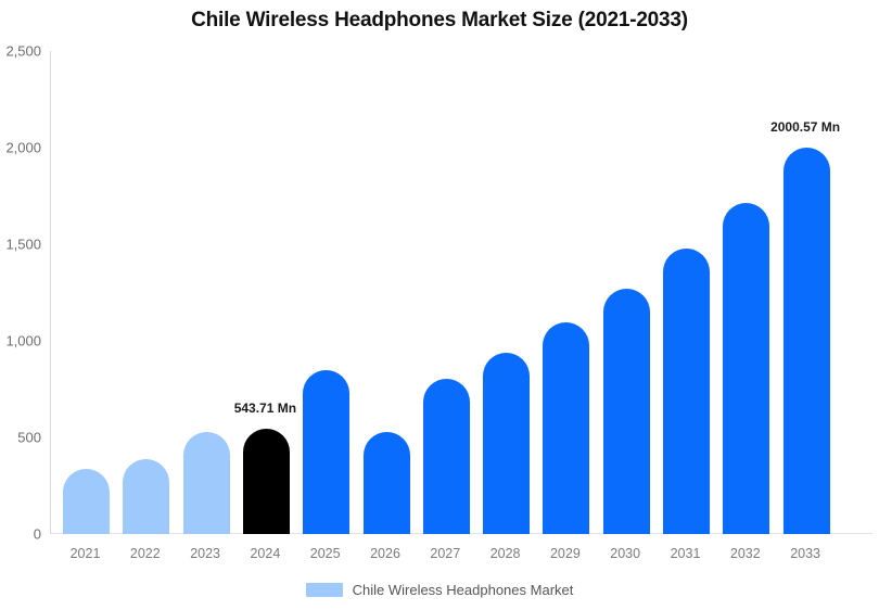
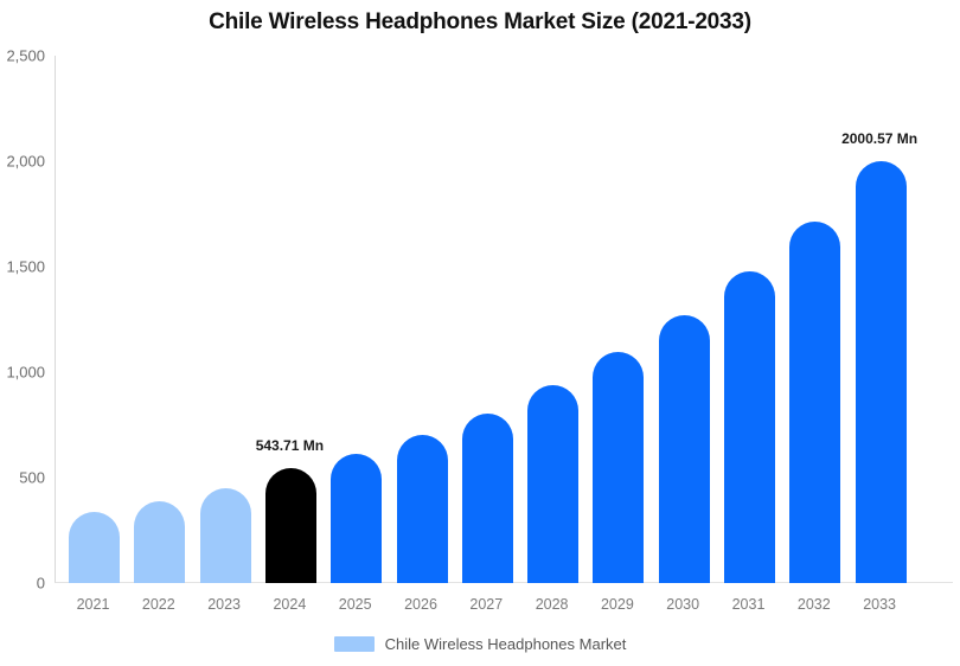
2023: 530 -> 450
2025: 850 -> 610
2026: 530 -> 700
